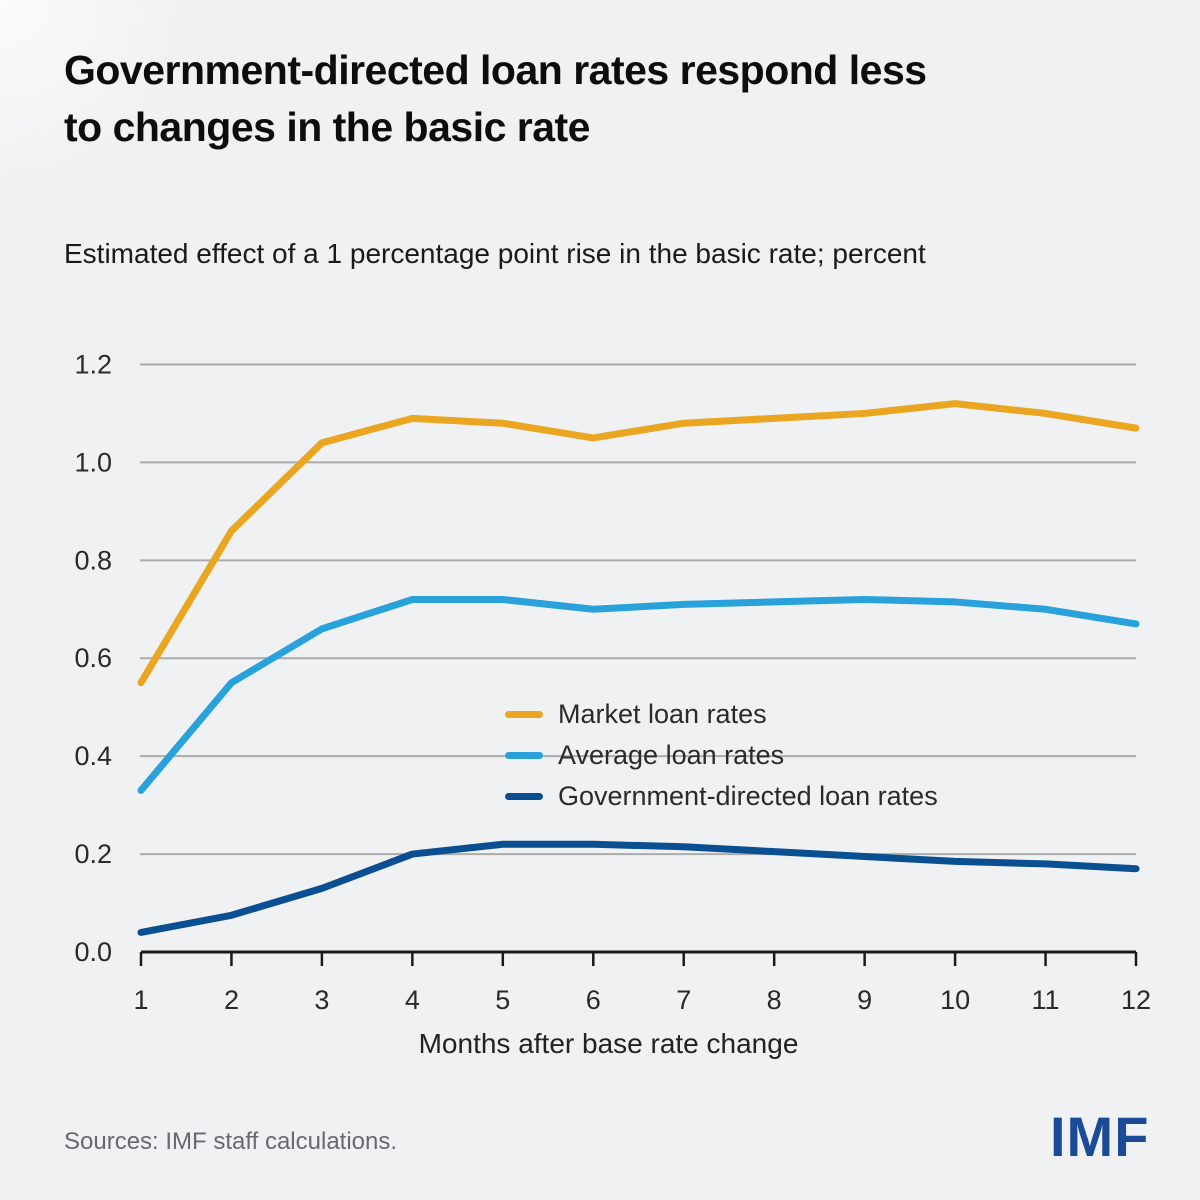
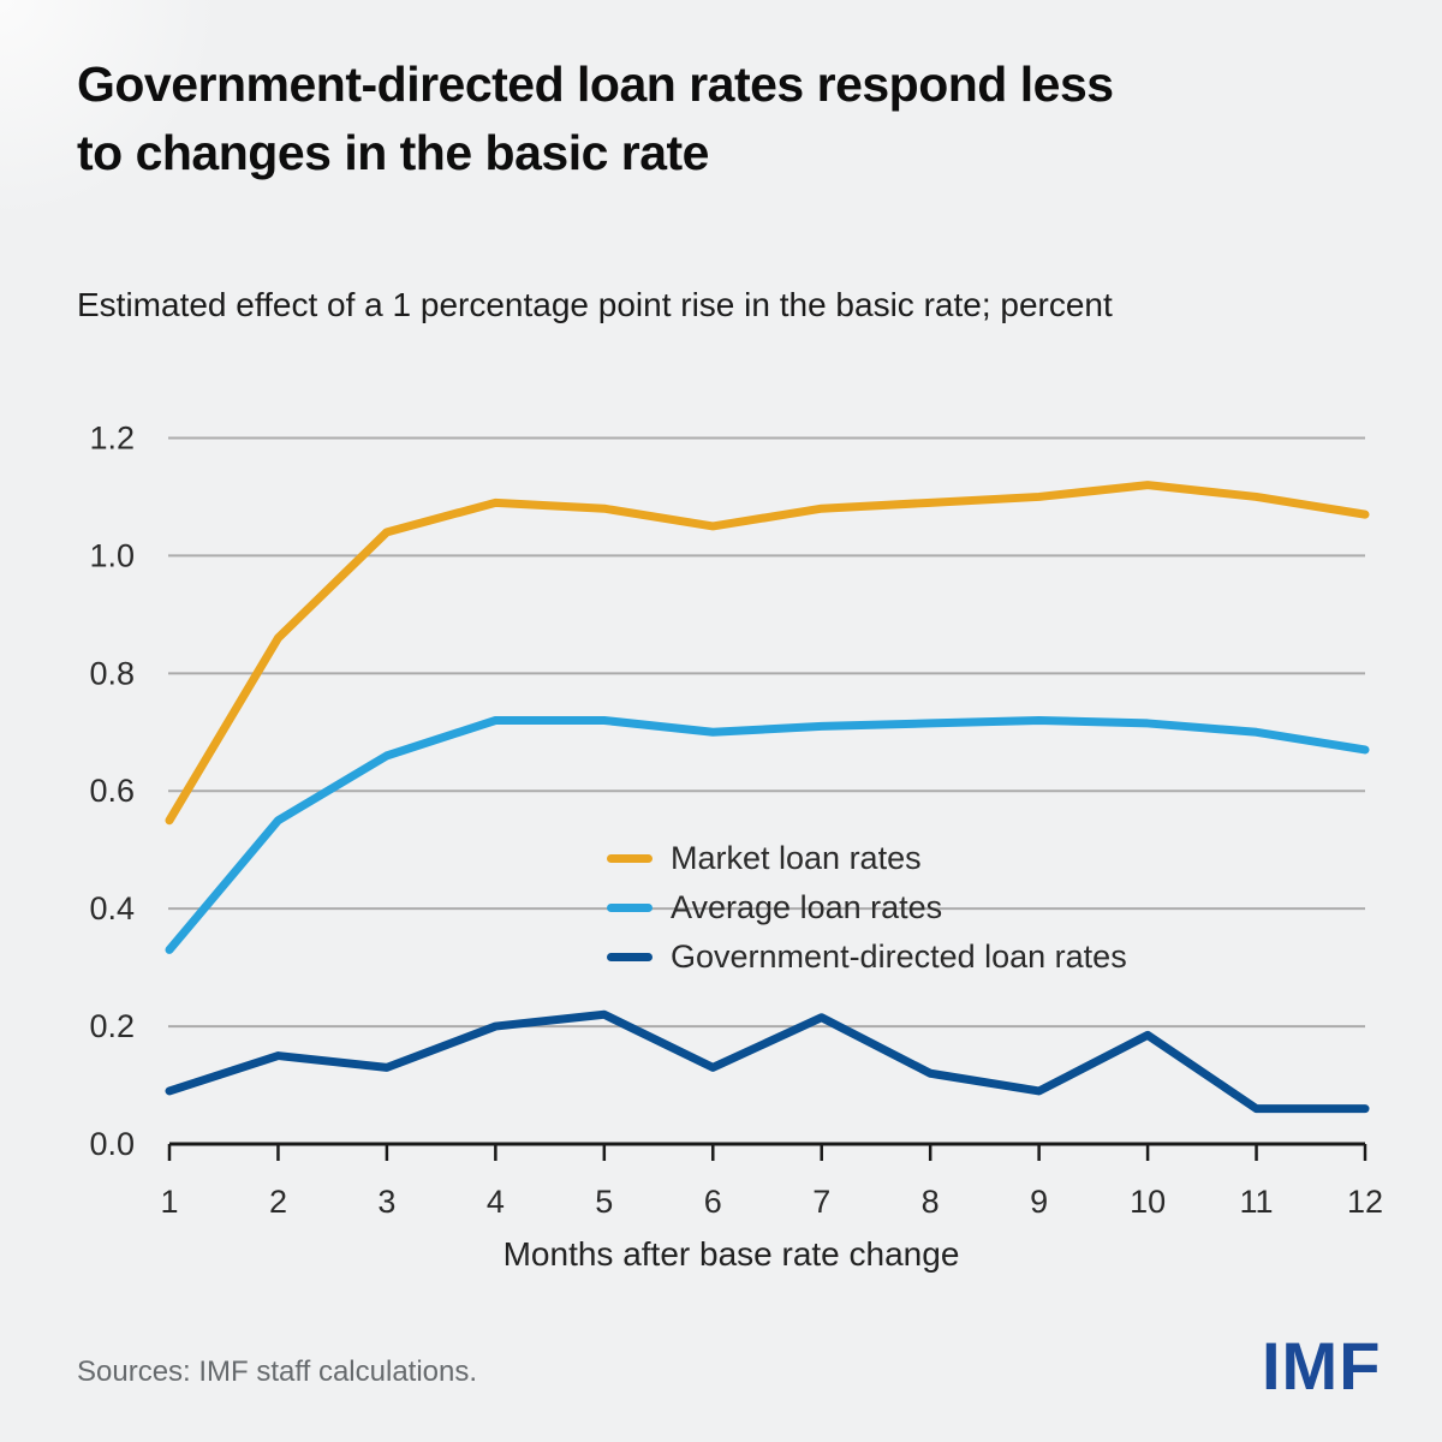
Government-directed loan rates/1: 0.04 -> 0.09
Government-directed loan rates/2: 0.07 -> 0.15
Government-directed loan rates/6: 0.22 -> 0.13
Government-directed loan rates/8: 0.20 -> 0.12
Government-directed loan rates/9: 0.20 -> 0.09
Government-directed loan rates/11: 0.18 -> 0.06
Government-directed loan rates/12: 0.17 -> 0.06
